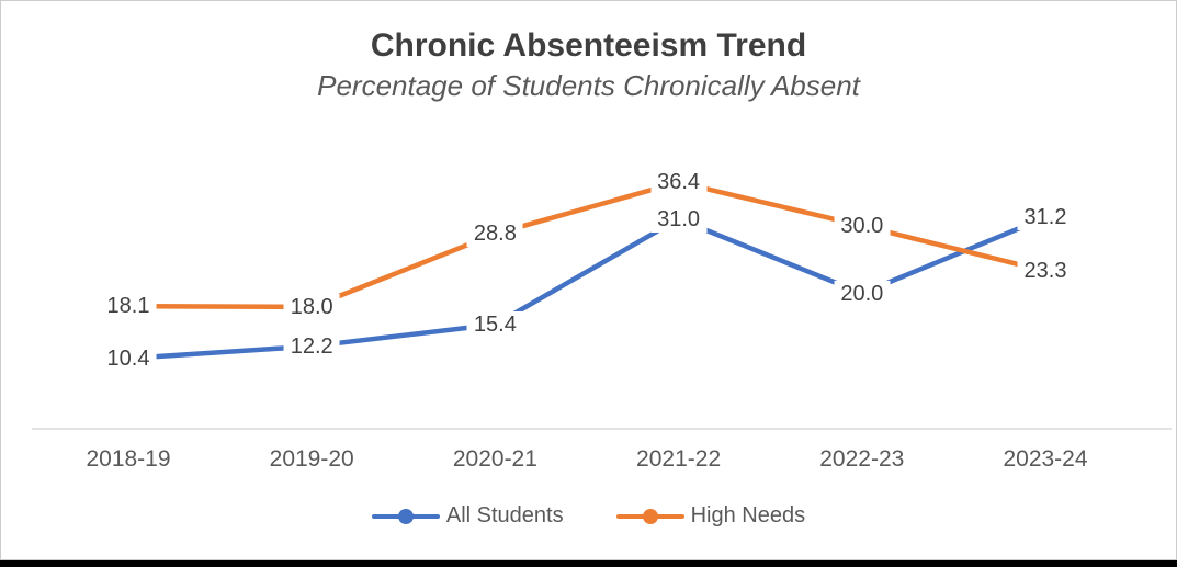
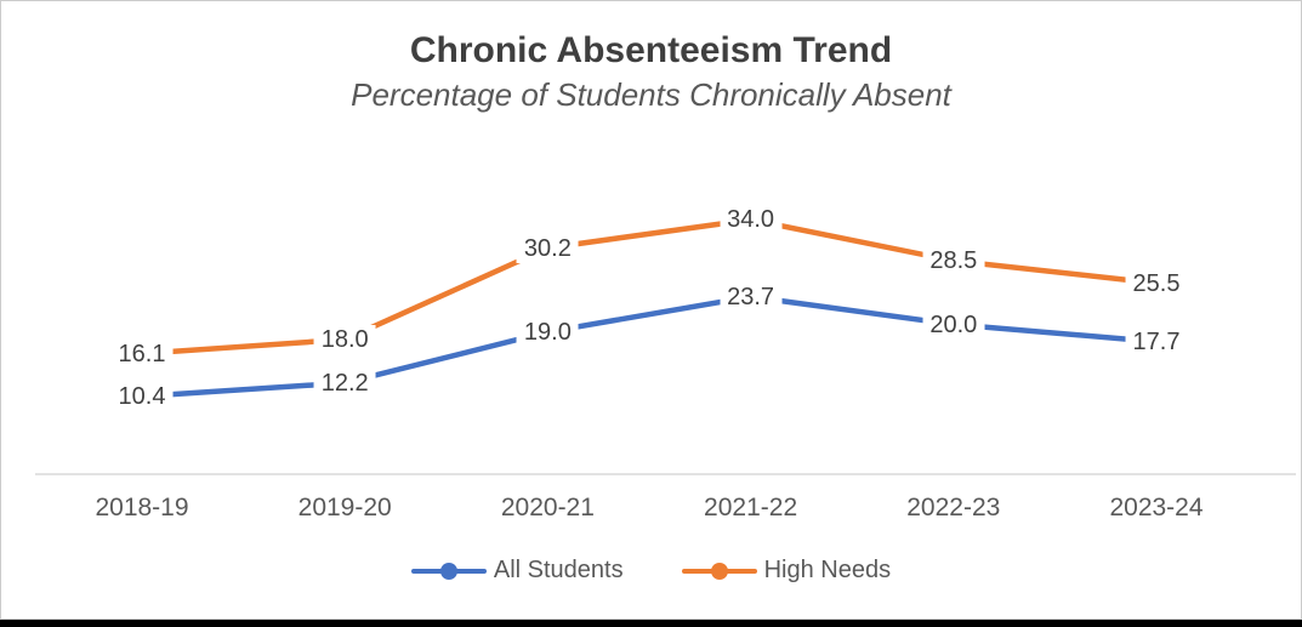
High Needs/2018-19: 18.1 -> 16.1
All Students/2020-21: 15.4 -> 19.0
High Needs/2020-21: 28.8 -> 30.2
All Students/2021-22: 31.0 -> 23.7
High Needs/2021-22: 36.4 -> 34.0
High Needs/2022-23: 30.0 -> 28.5
All Students/2023-24: 31.2 -> 17.7
High Needs/2023-24: 23.3 -> 25.5
